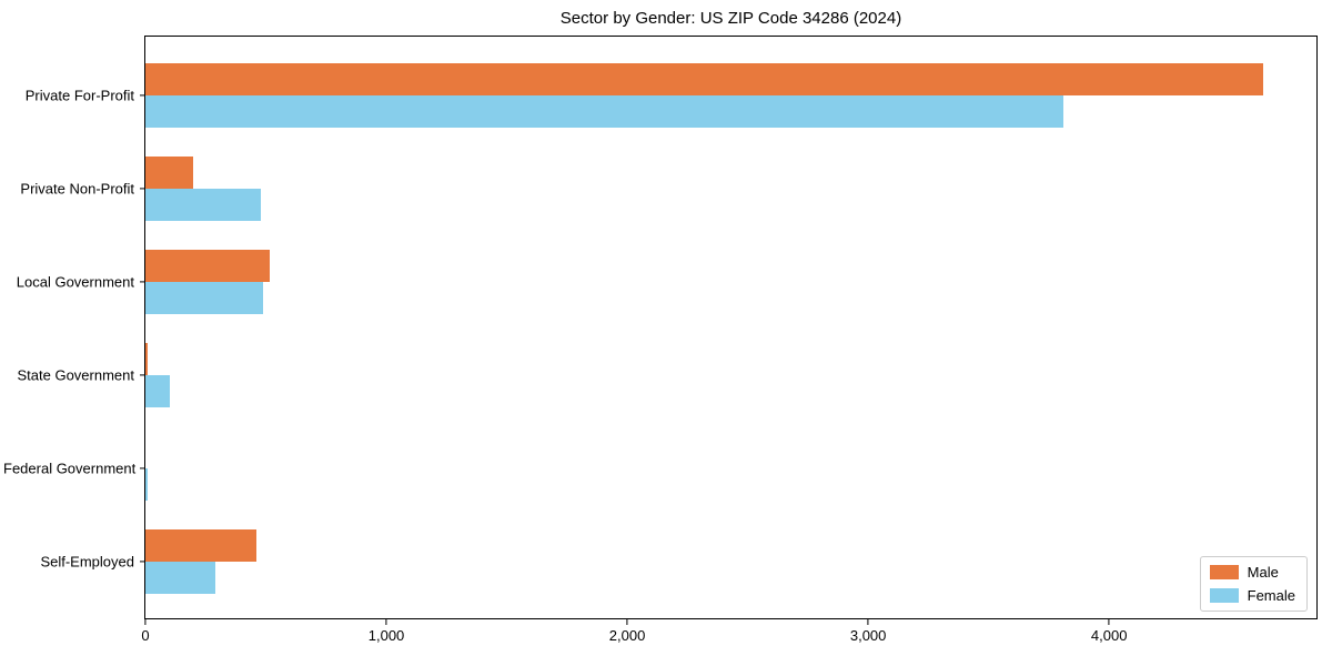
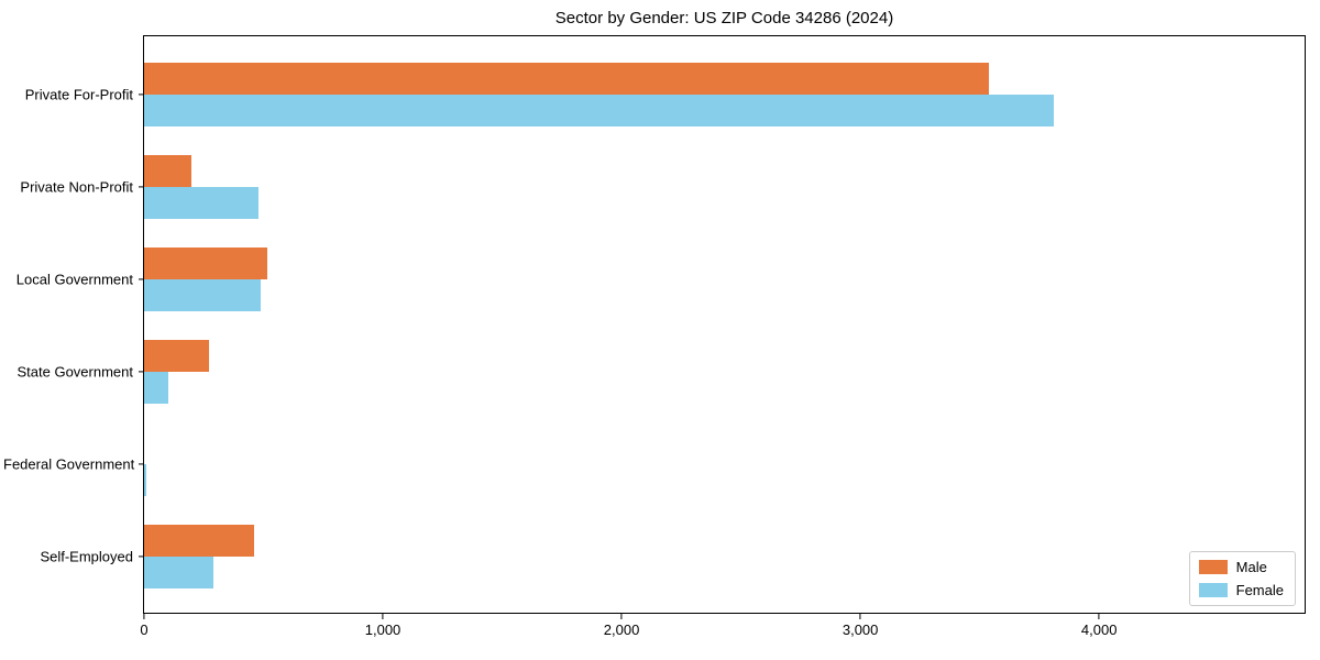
Male/Private For-Profit: 4640 -> 3540
Male/State Government: 10 -> 270
